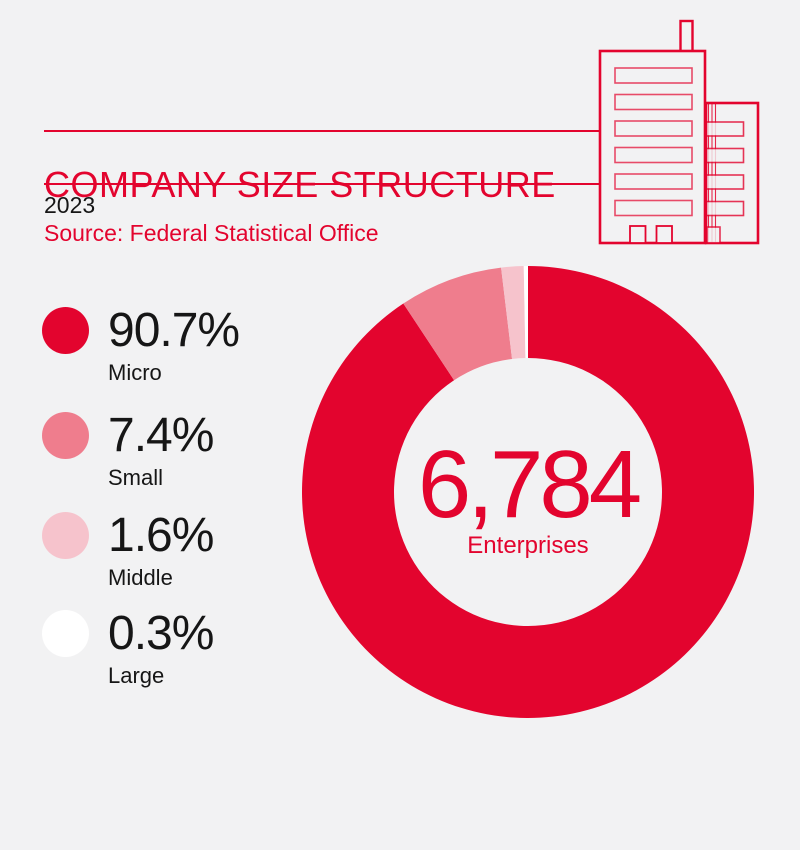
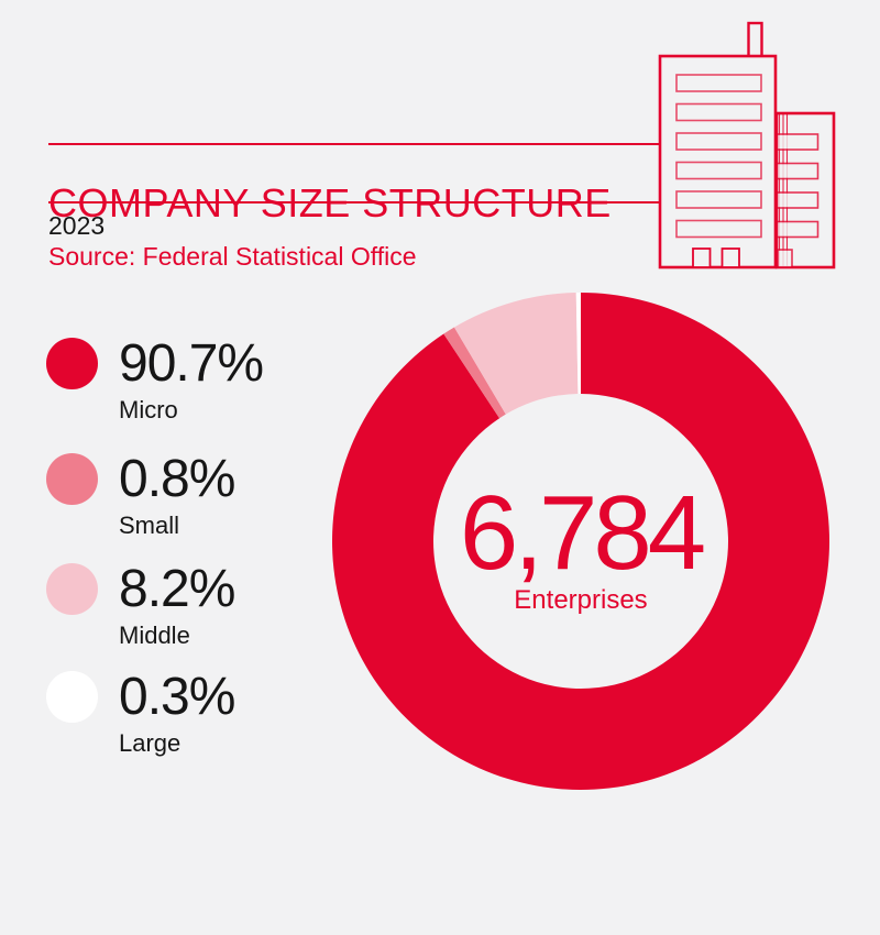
Small: 7.4% -> 0.8%
Middle: 1.6% -> 8.2%
